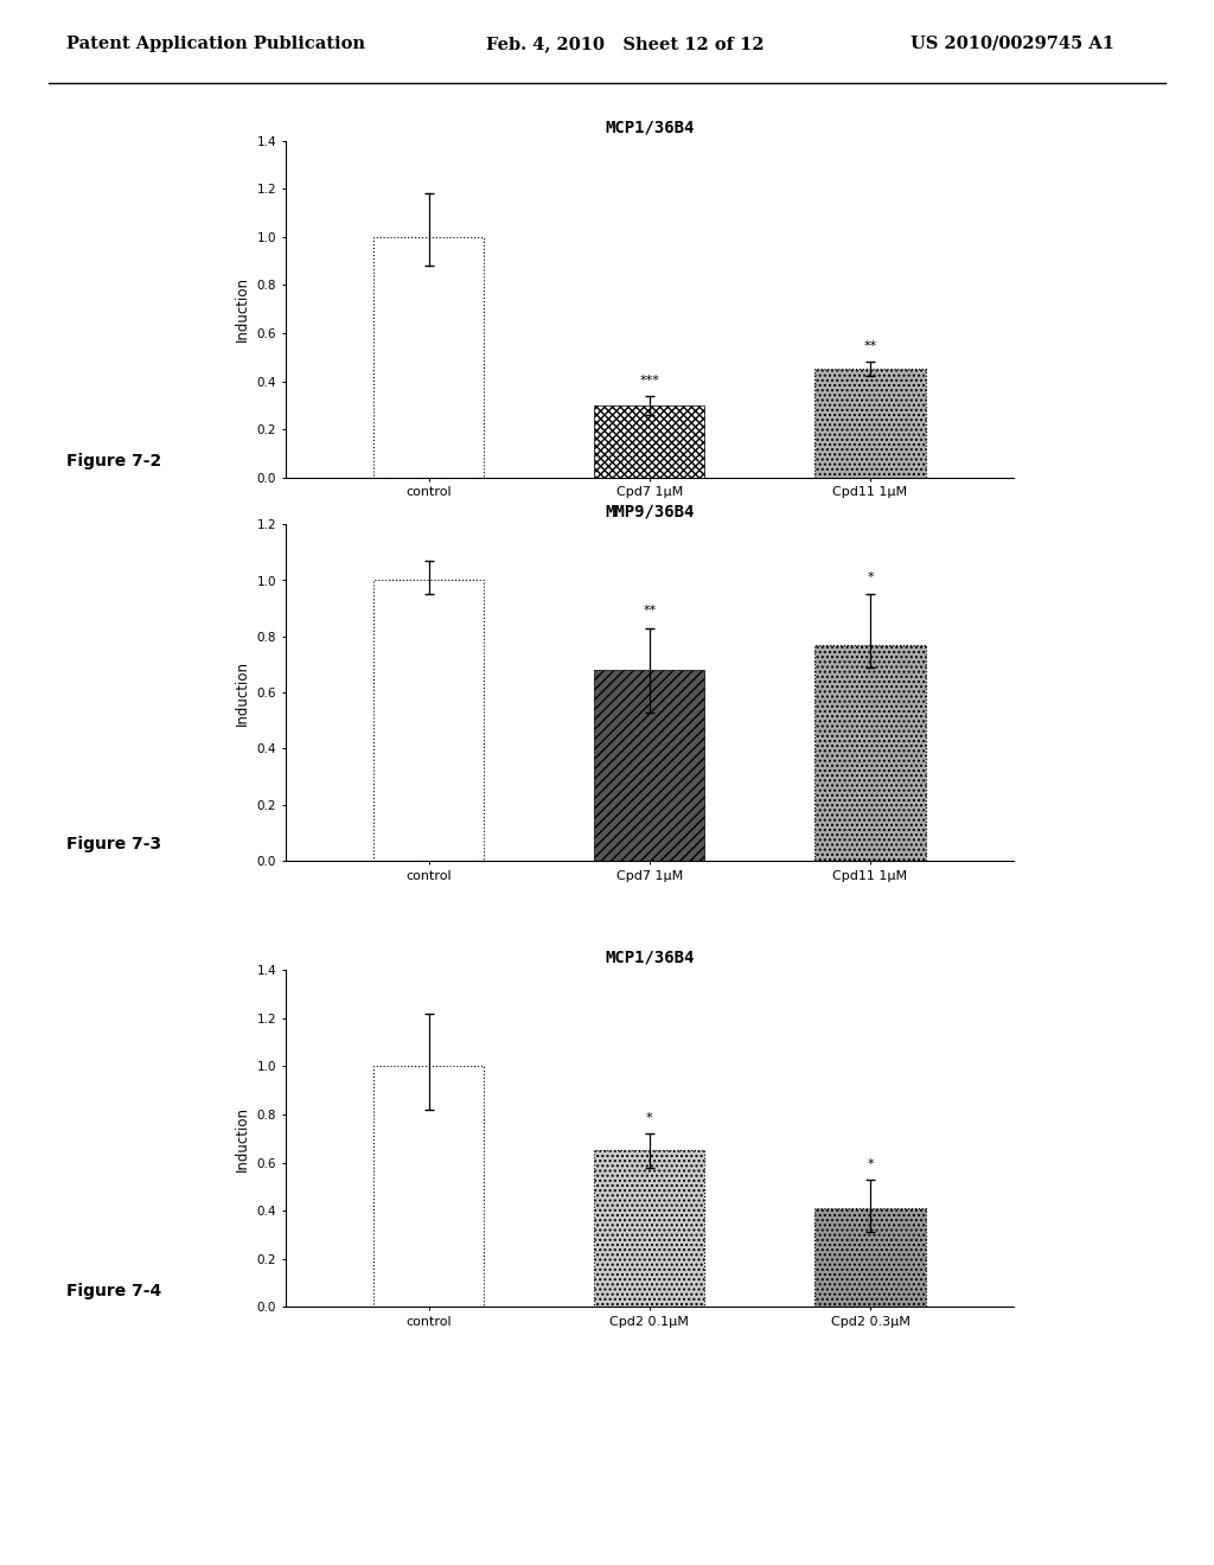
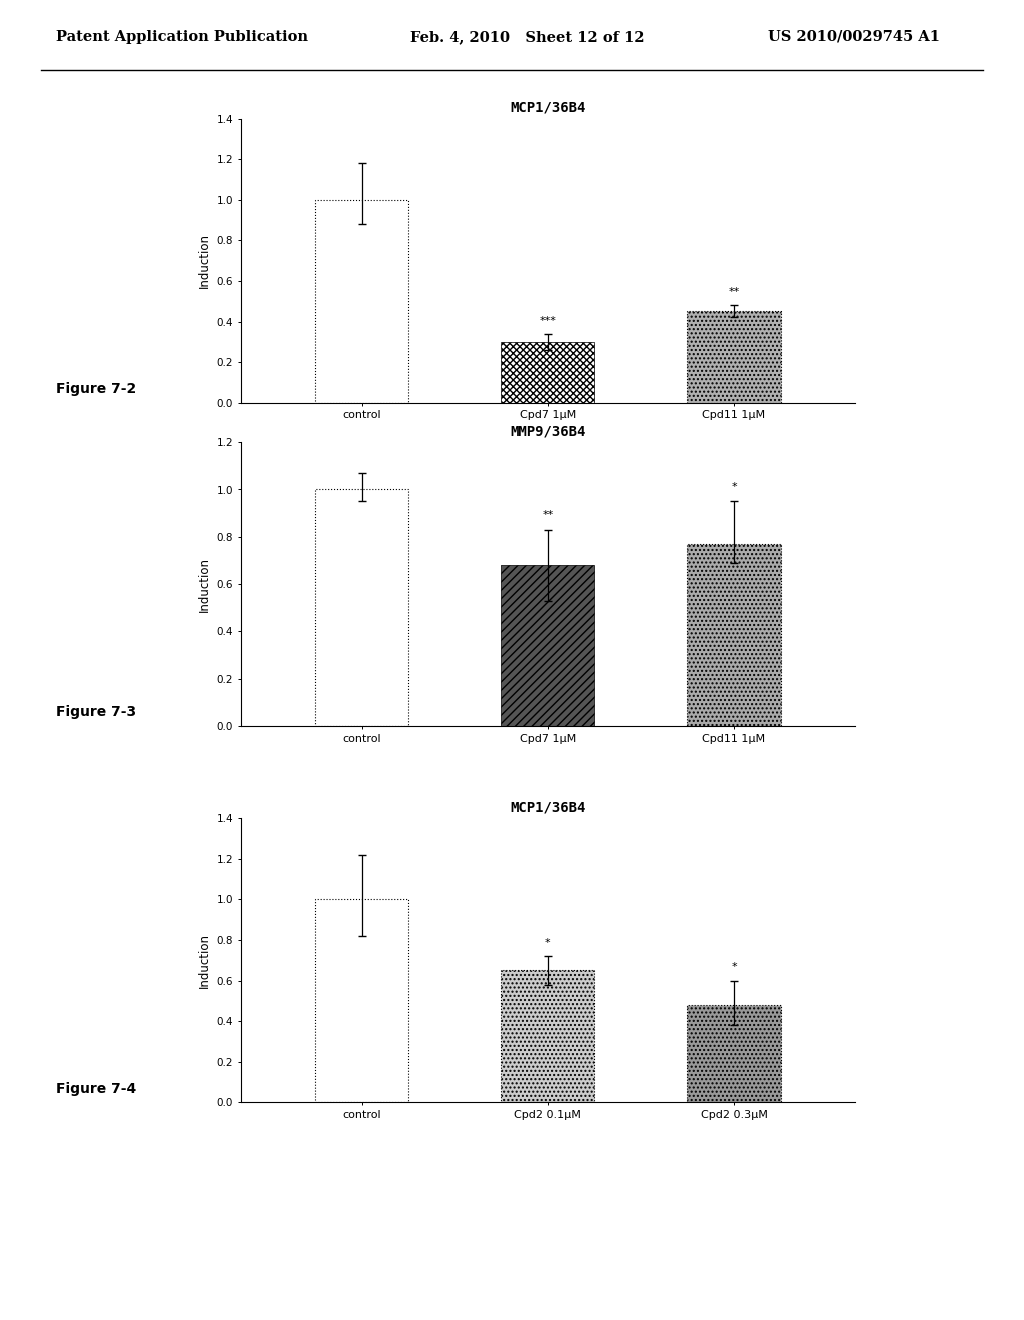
Cpd2 0.3μM: 0.41 -> 0.48
